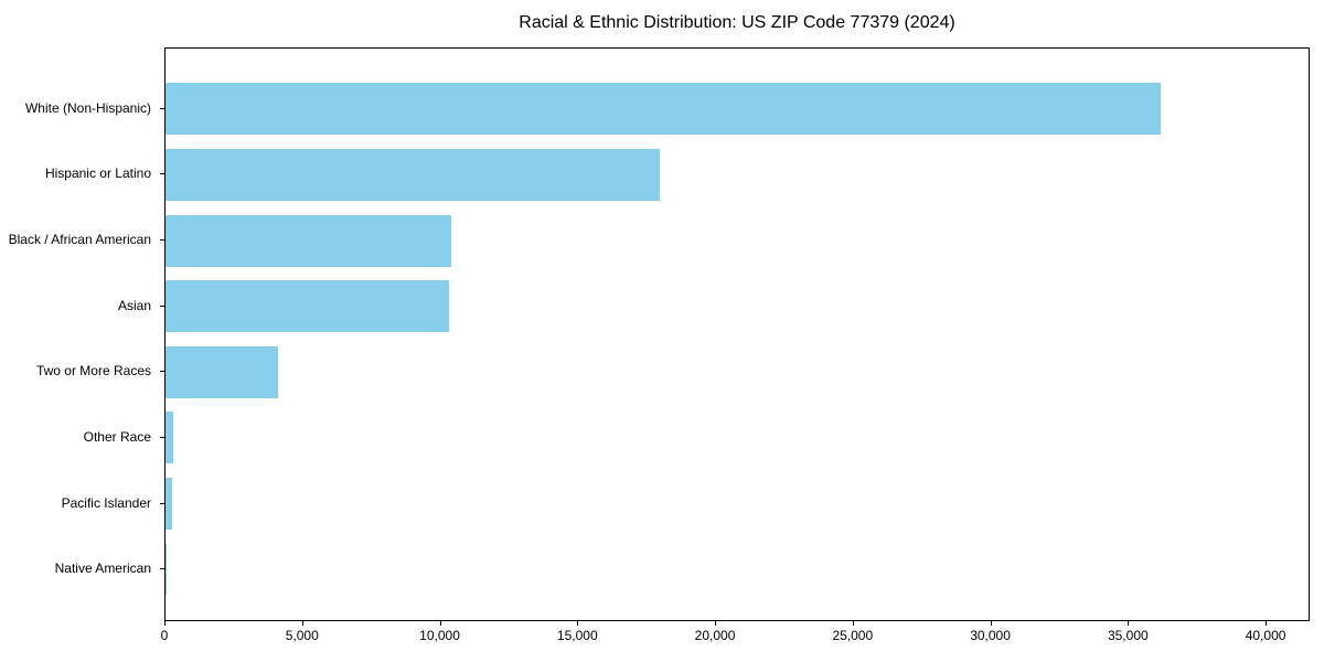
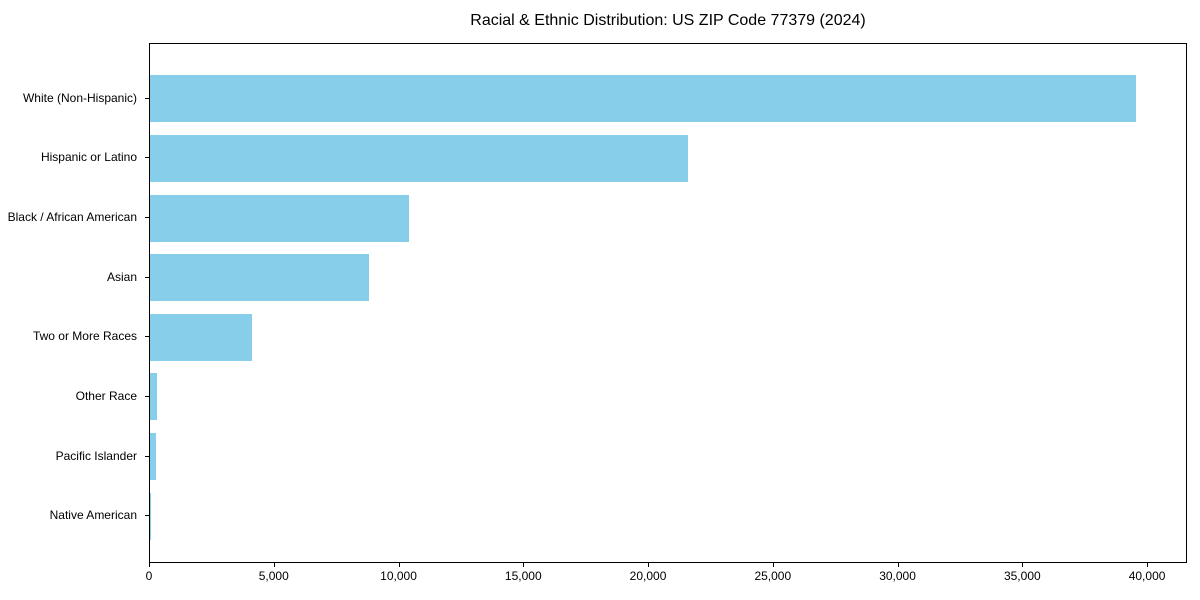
White (Non-Hispanic): 36200 -> 39600
Hispanic or Latino: 18000 -> 21600
Asian: 10300 -> 8800
